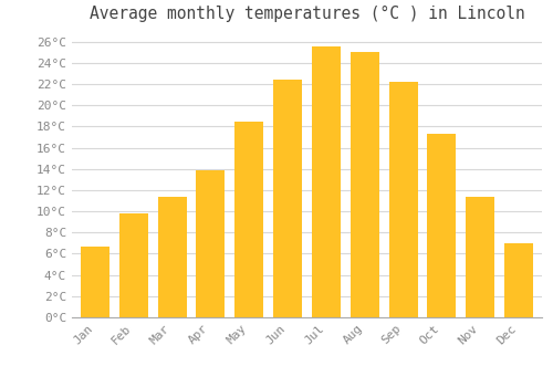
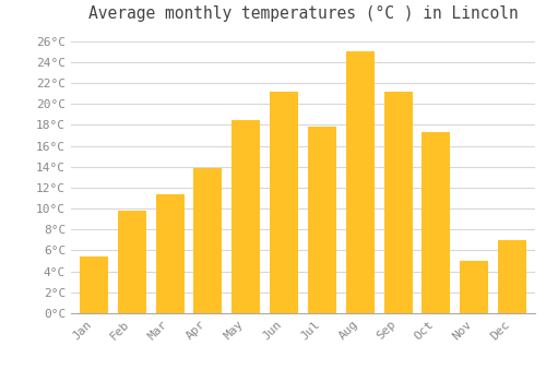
Jan: 6.7°C -> 5.4°C
Jun: 22.4°C -> 21.2°C
Jul: 25.5°C -> 17.8°C
Sep: 22.2°C -> 21.2°C
Nov: 11.4°C -> 5.0°C
